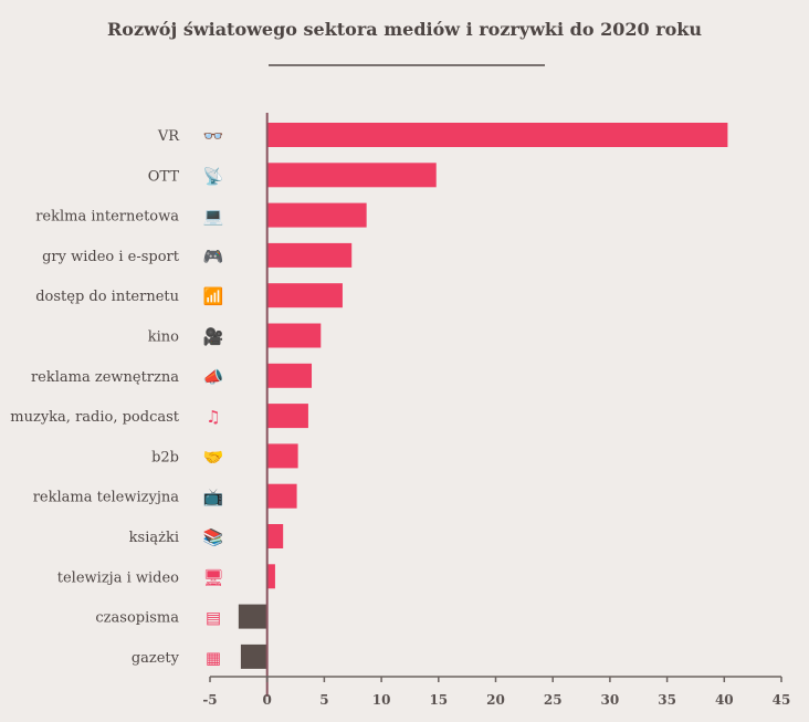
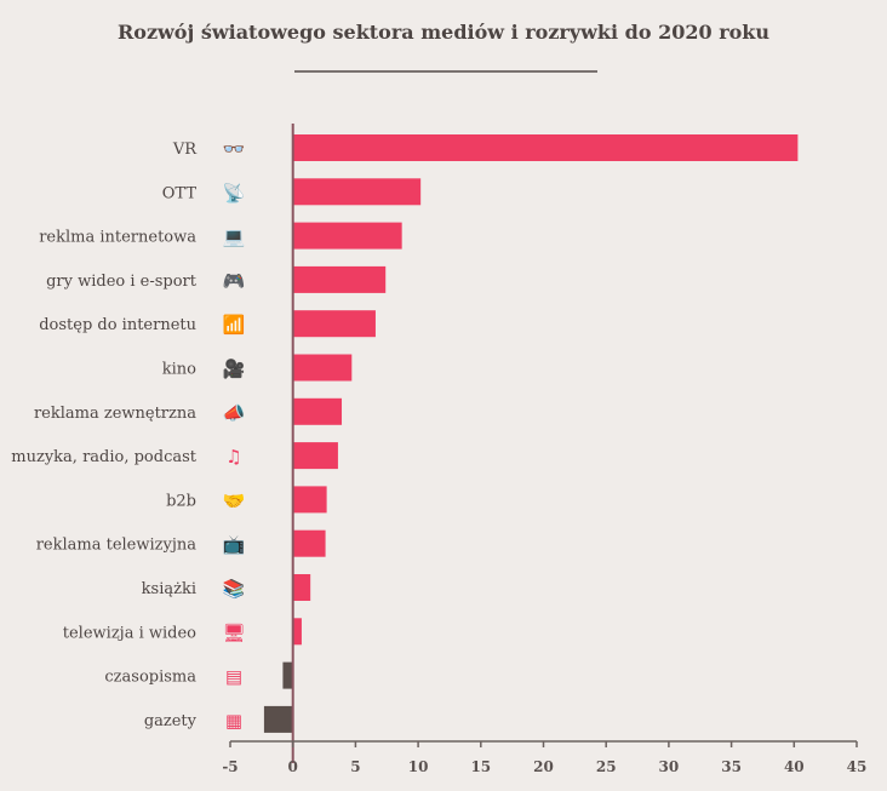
OTT: 14.8 -> 10.2
czasopisma: -2.5 -> -0.8
